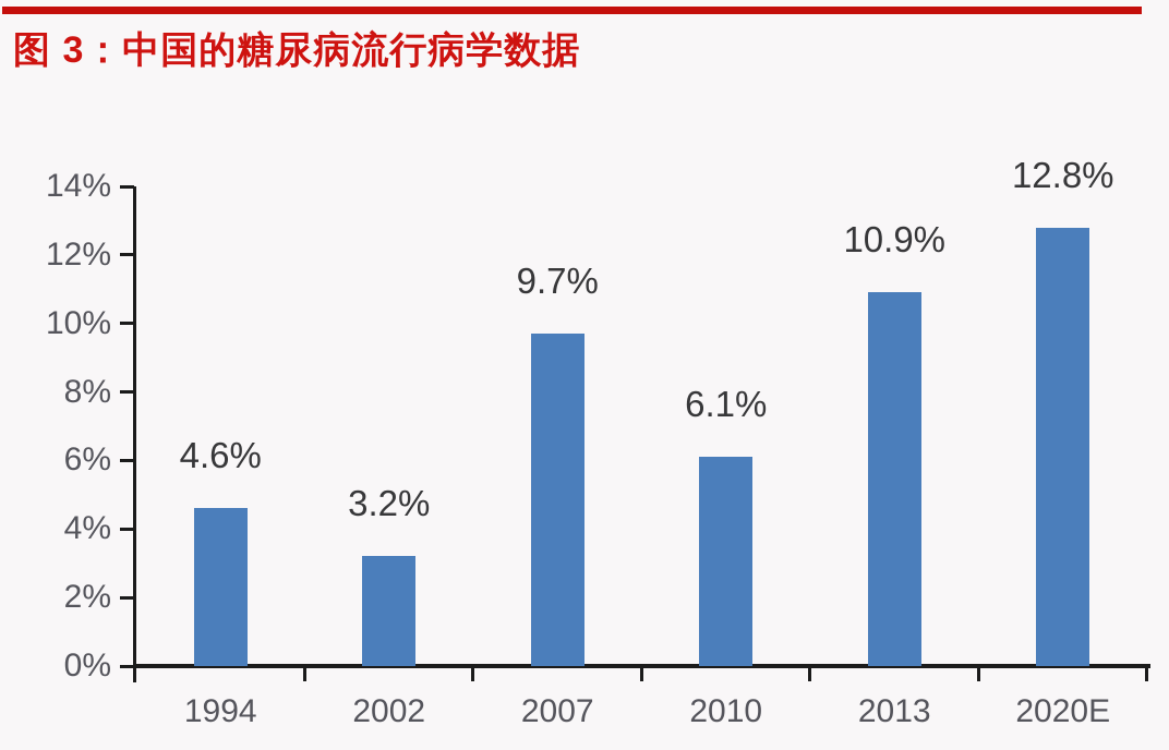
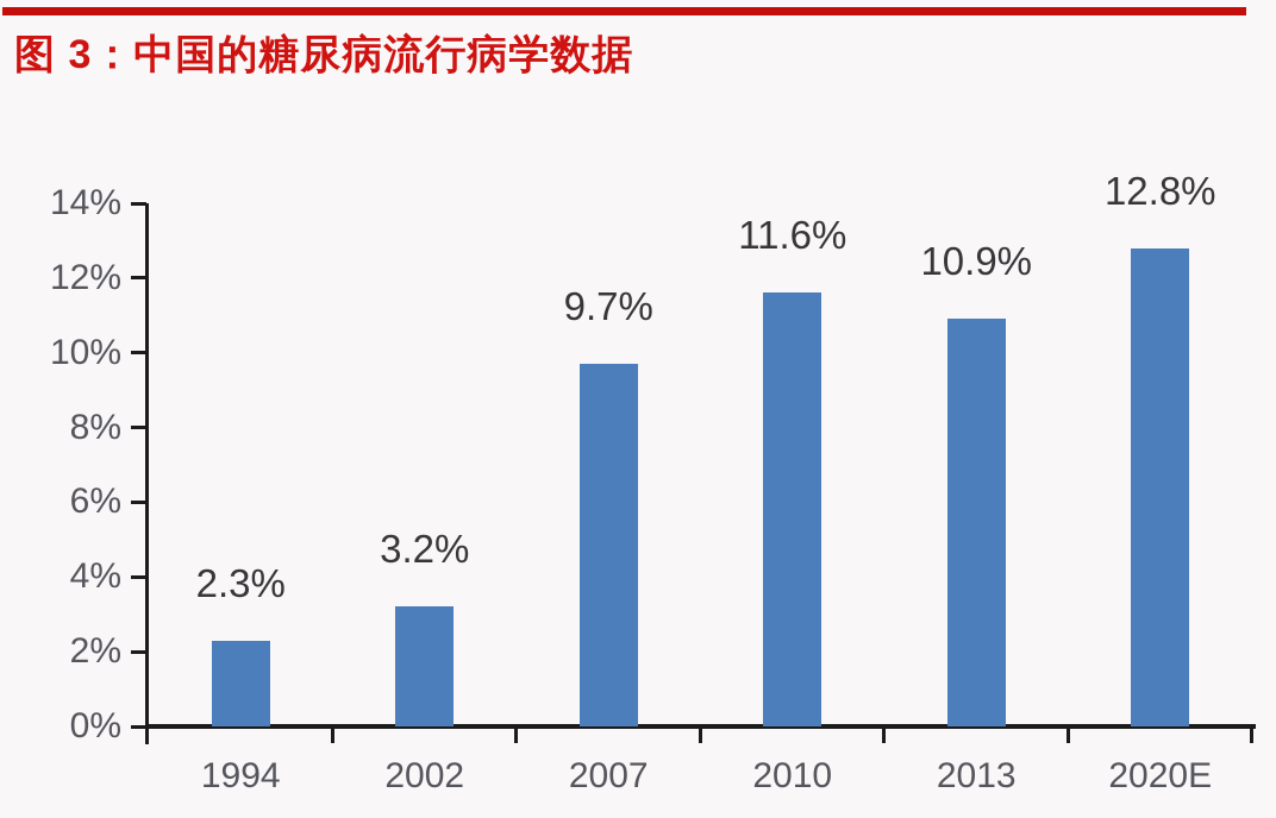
1994: 4.6% -> 2.3%
2010: 6.1% -> 11.6%
